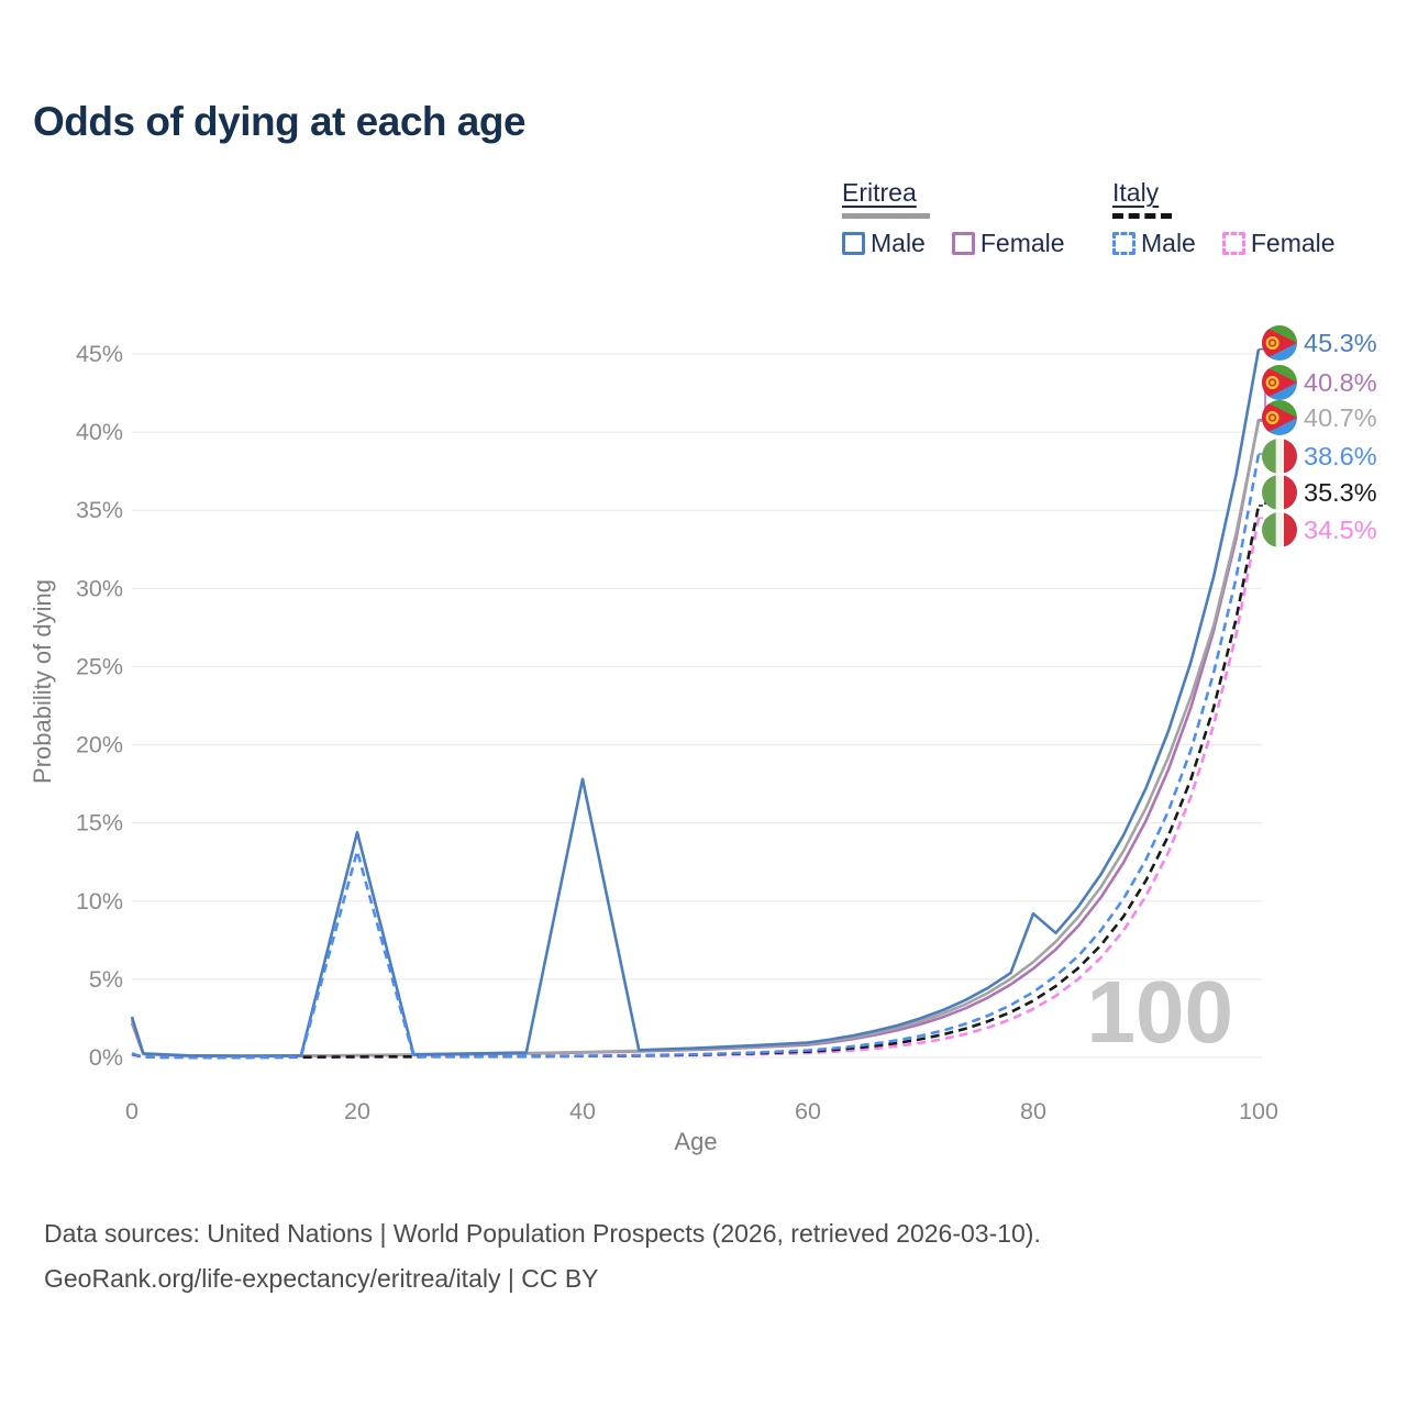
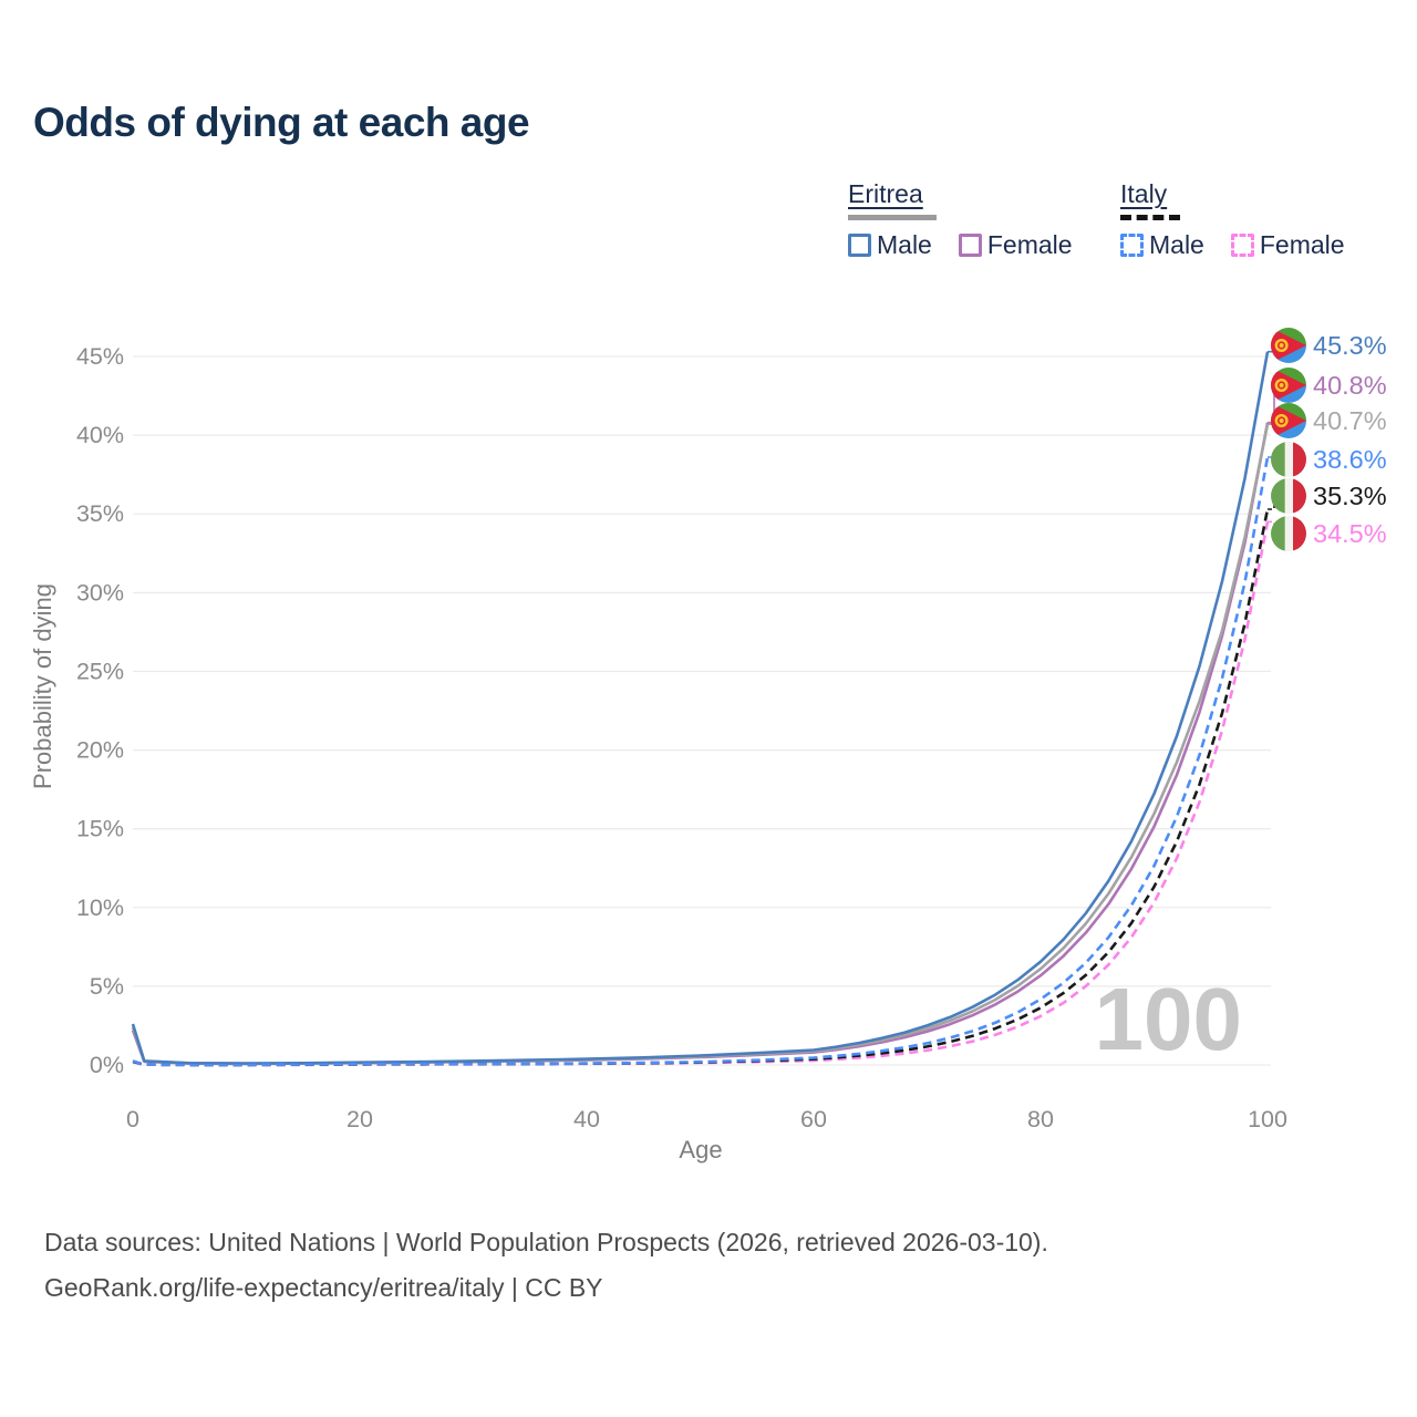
Eritrea Male/20: 14.4% -> 0.2%
Italy Male/20: 13.2% -> 0.1%
Eritrea Male/40: 17.8% -> 0.4%
Eritrea Male/80: 9.2% -> 6.6%
